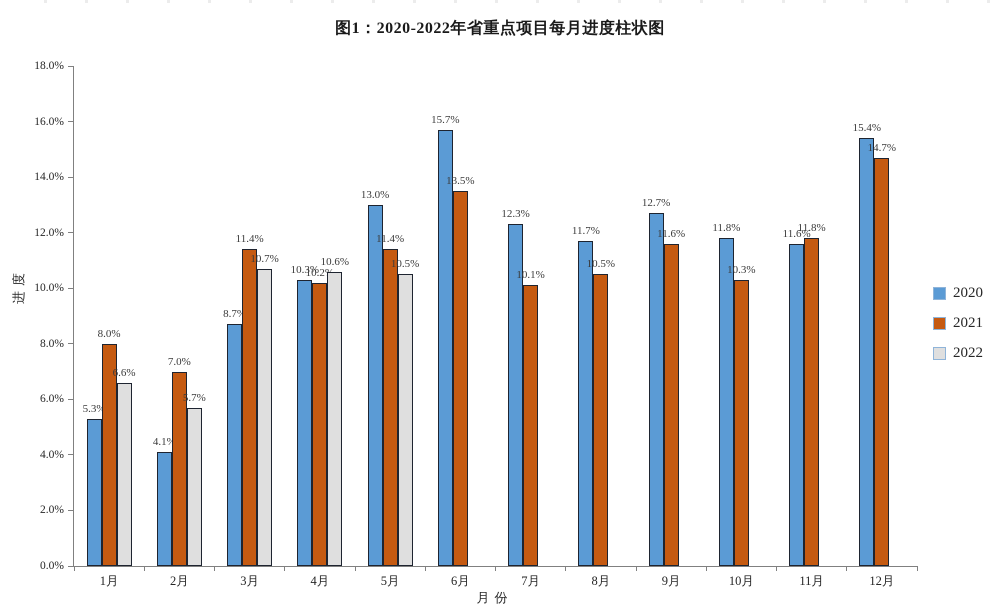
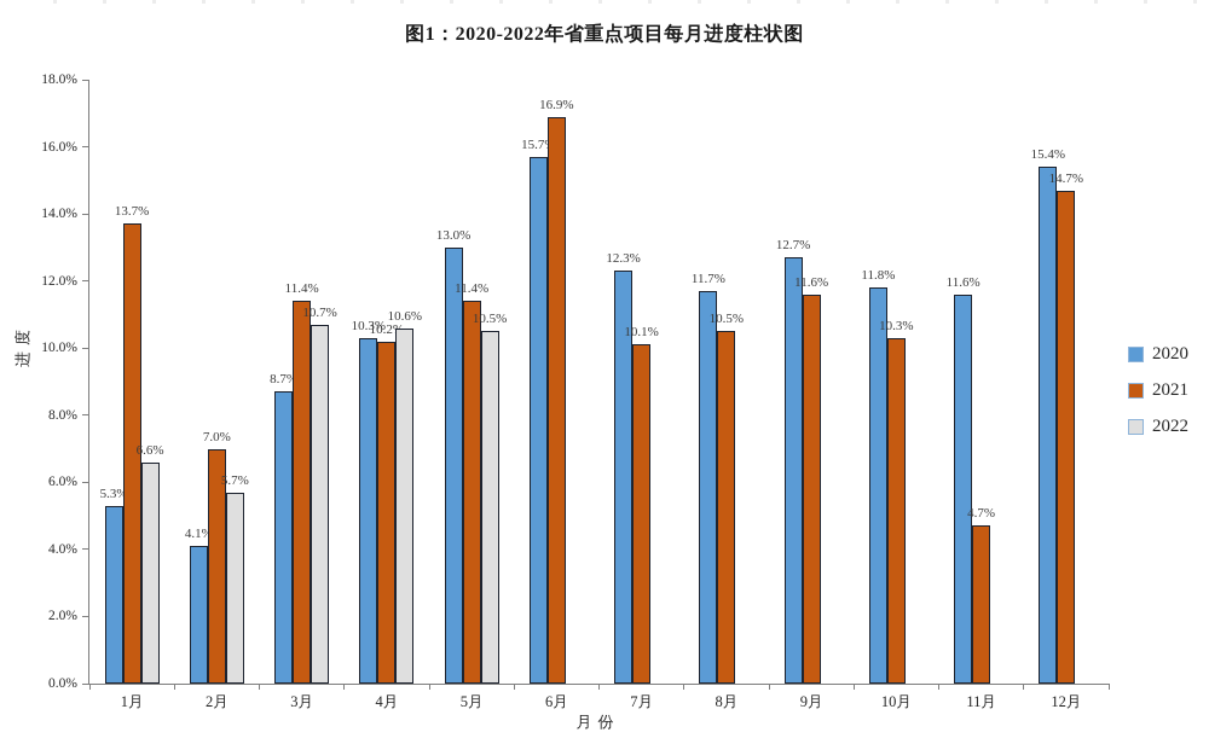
2021/1月: 8.0% -> 13.7%
2021/6月: 13.5% -> 16.9%
2021/11月: 11.8% -> 4.7%
